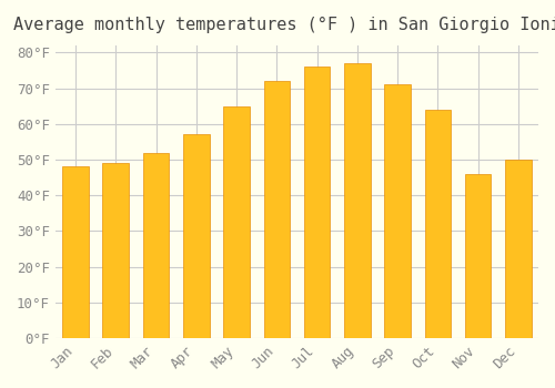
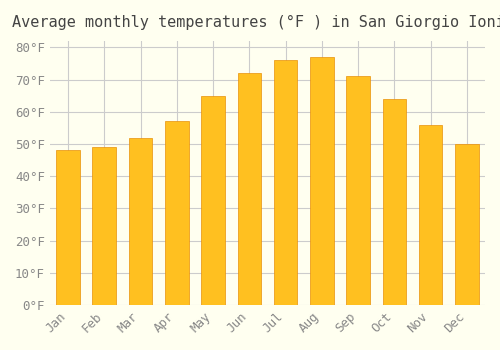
Nov: 46°F -> 56°F
